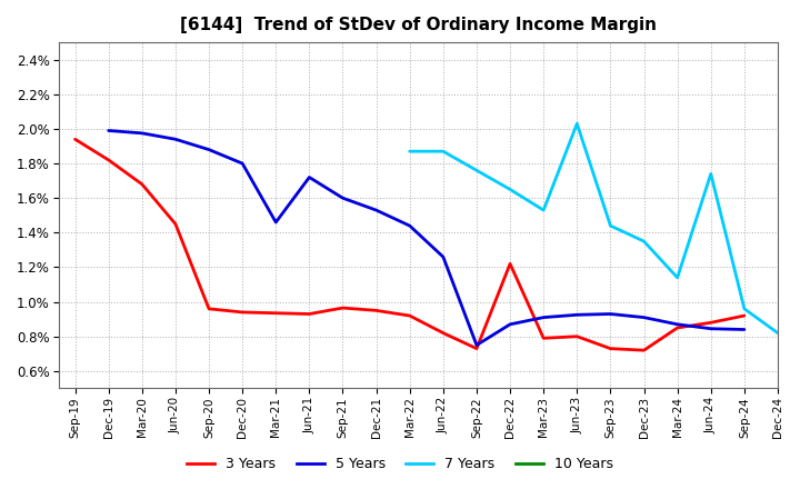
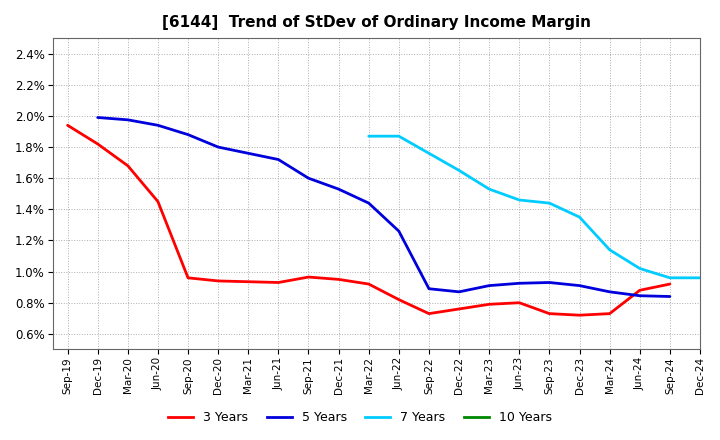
5 Years/Mar-21: 1.46% -> 1.76%
5 Years/Sep-22: 0.75% -> 0.89%
3 Years/Dec-22: 1.22% -> 0.76%
7 Years/Jun-23: 2.03% -> 1.46%
3 Years/Mar-24: 0.85% -> 0.73%
7 Years/Jun-24: 1.74% -> 1.02%
7 Years/Dec-24: 0.82% -> 0.96%
